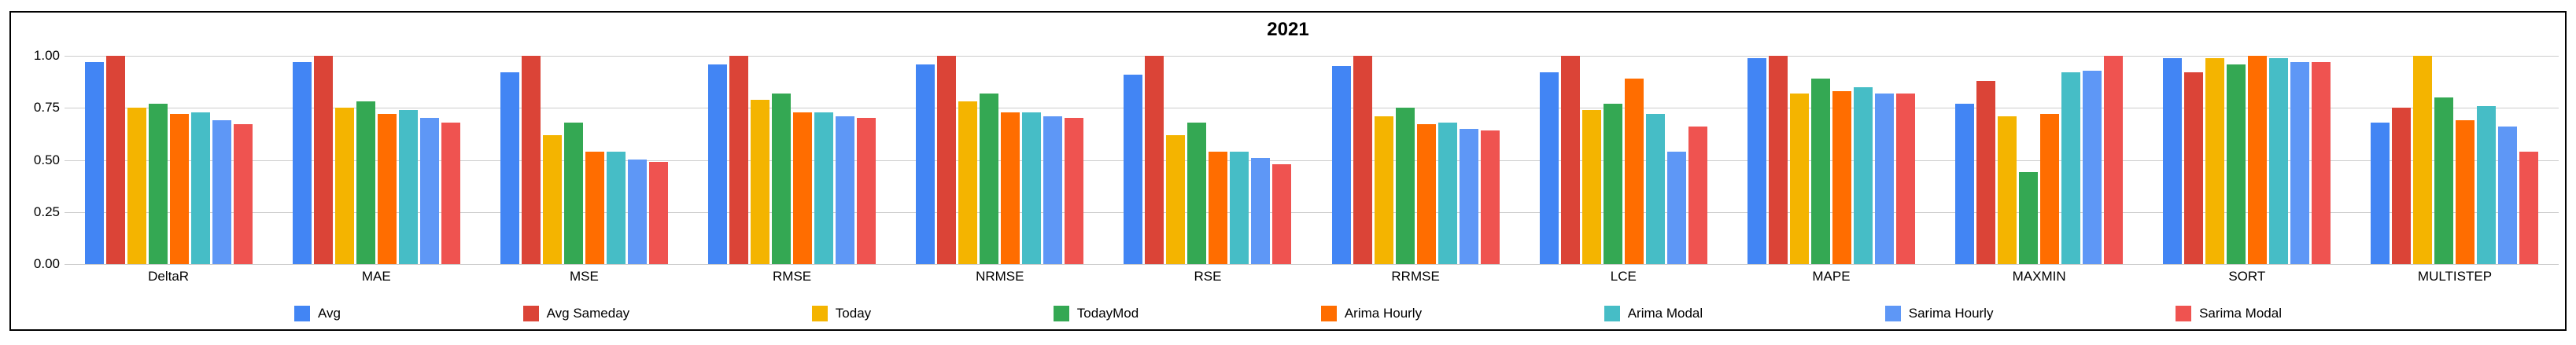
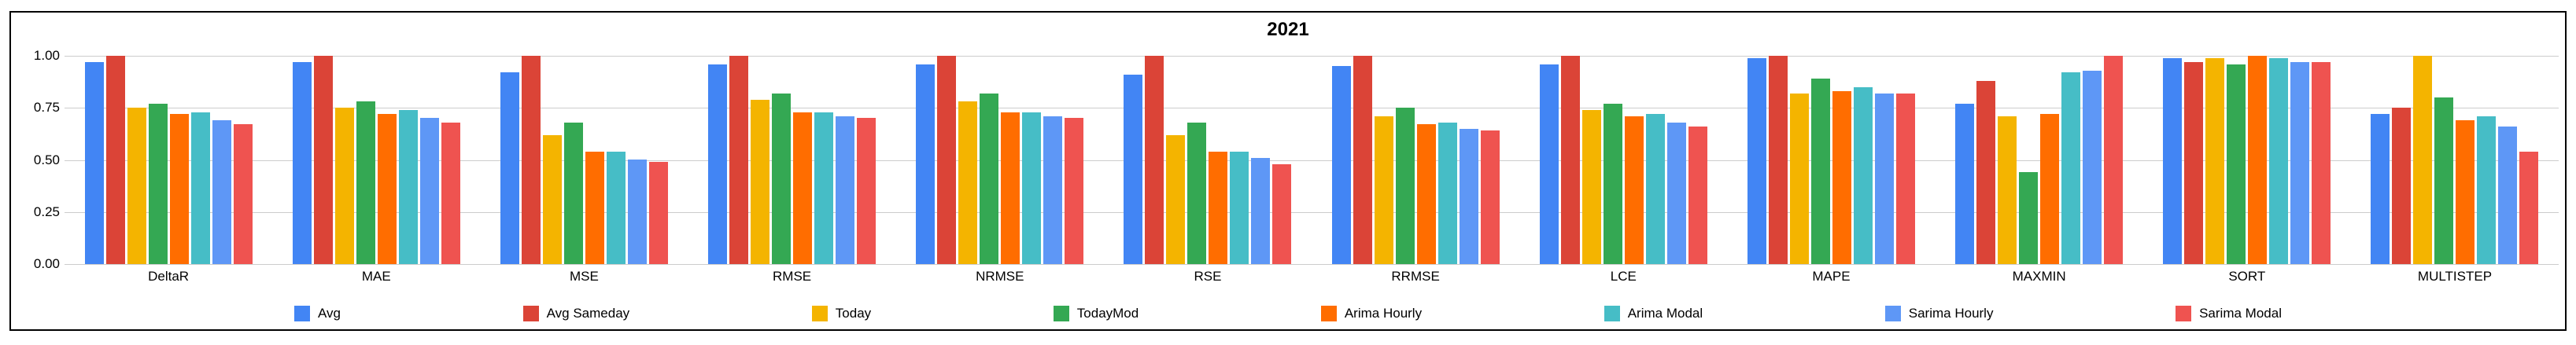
Avg/LCE: 0.92 -> 0.96
Arima Hourly/LCE: 0.89 -> 0.71
Sarima Hourly/LCE: 0.54 -> 0.68
Avg Sameday/SORT: 0.92 -> 0.97
Avg/MULTISTEP: 0.68 -> 0.72
Arima Modal/MULTISTEP: 0.76 -> 0.71
